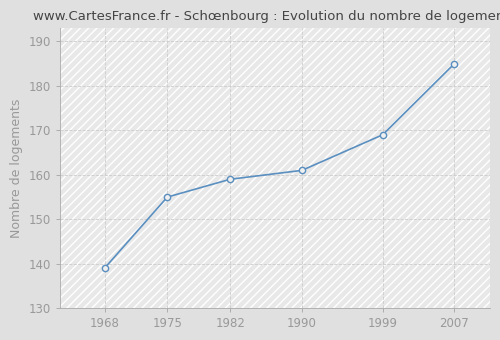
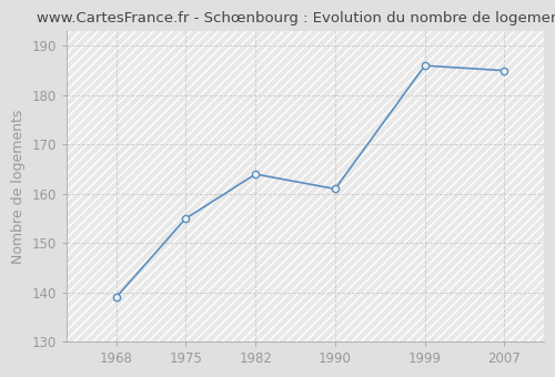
1982: 159 -> 164
1999: 169 -> 186
